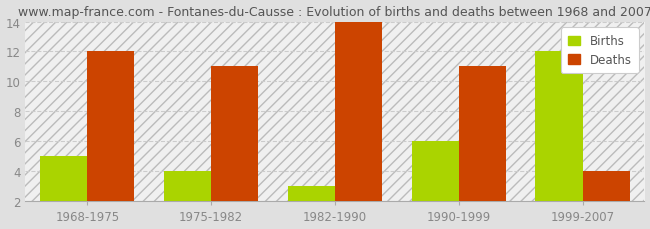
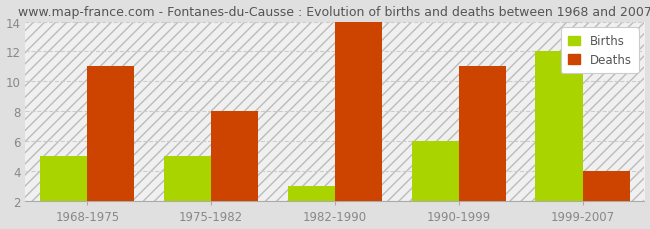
Deaths/1968-1975: 12 -> 11
Births/1975-1982: 4 -> 5
Deaths/1975-1982: 11 -> 8
